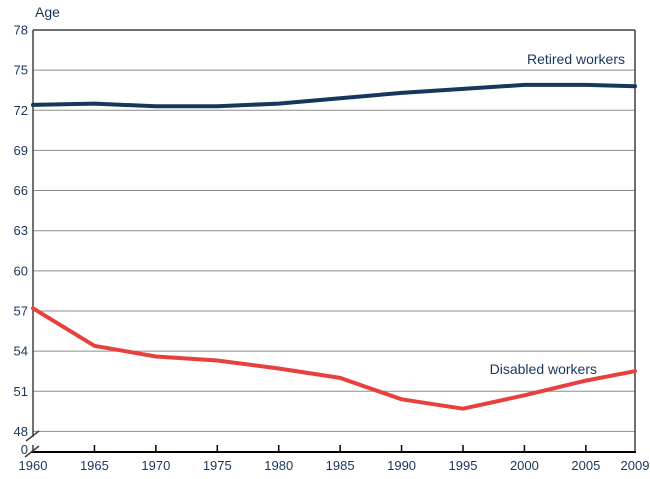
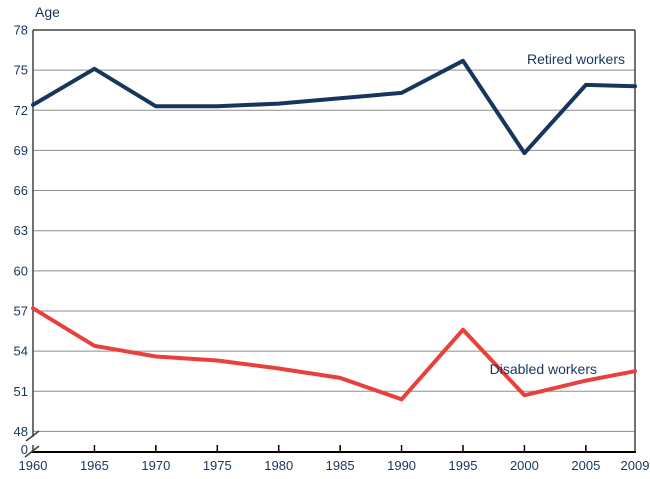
Retired workers/1965: 72.5 -> 75.1
Retired workers/1995: 73.6 -> 75.7
Disabled workers/1995: 49.7 -> 55.6
Retired workers/2000: 73.9 -> 68.8
